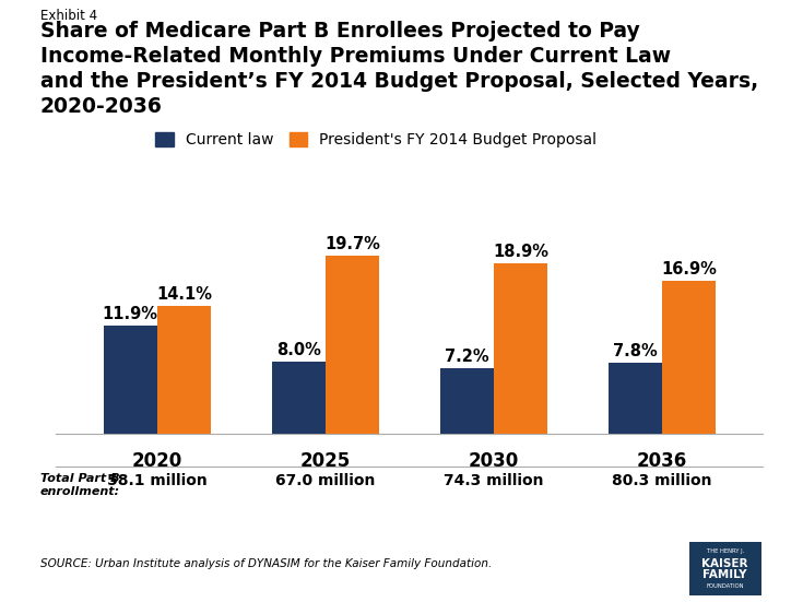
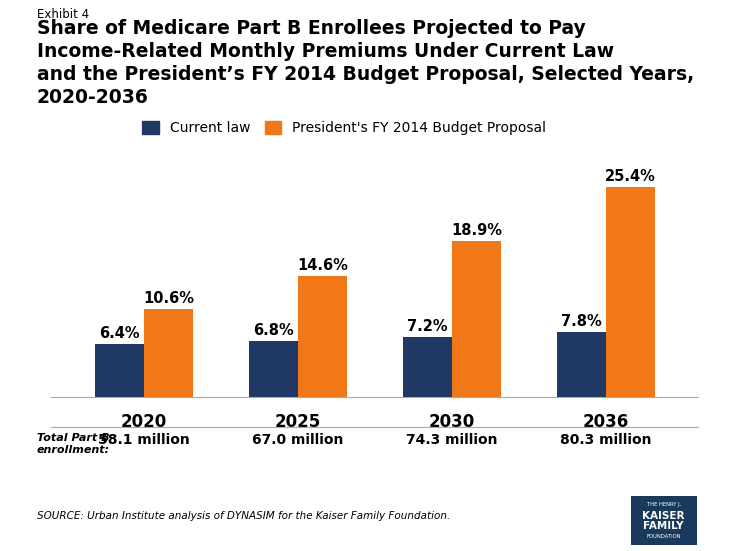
Current law/2020: 11.9% -> 6.4%
President's FY 2014 Budget Proposal/2020: 14.1% -> 10.6%
Current law/2025: 8.0% -> 6.8%
President's FY 2014 Budget Proposal/2025: 19.7% -> 14.6%
President's FY 2014 Budget Proposal/2036: 16.9% -> 25.4%
